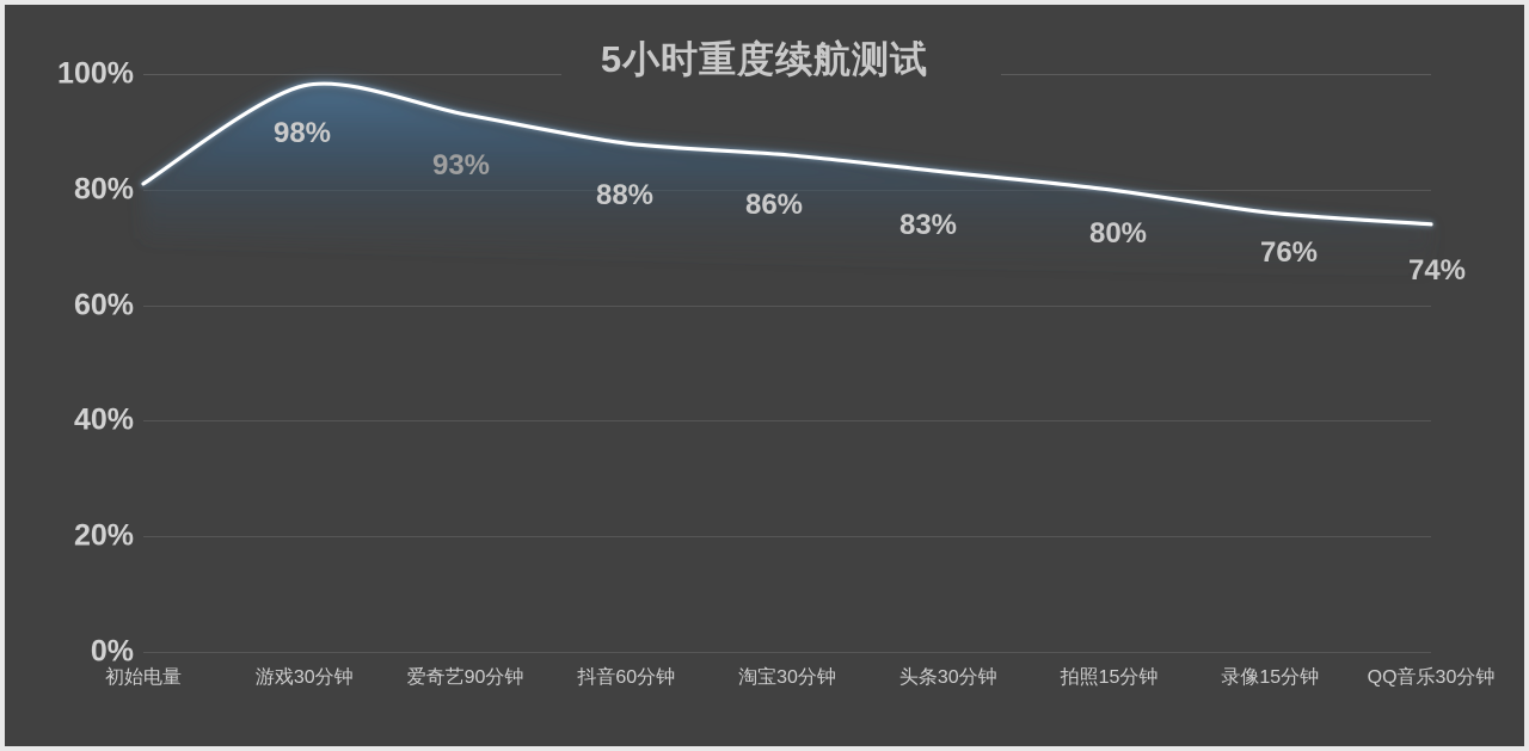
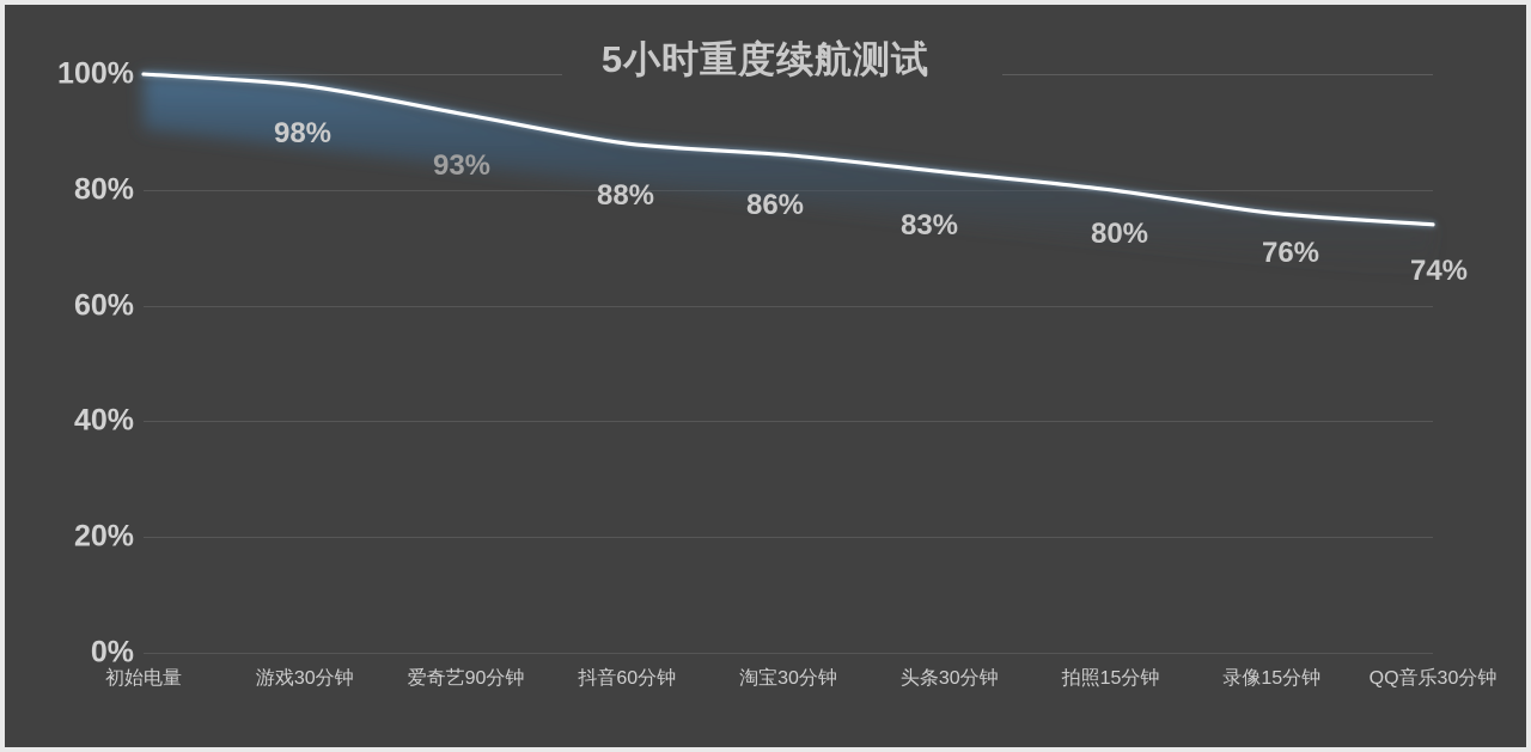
初始电量: 81% -> 100%
